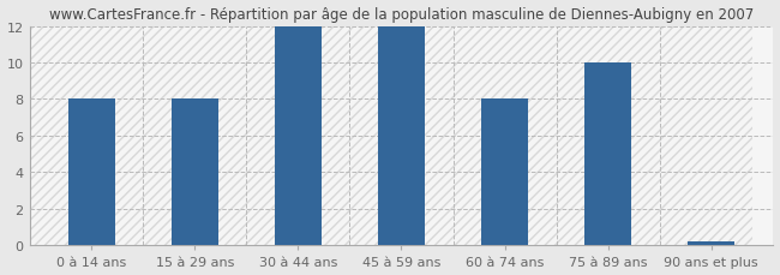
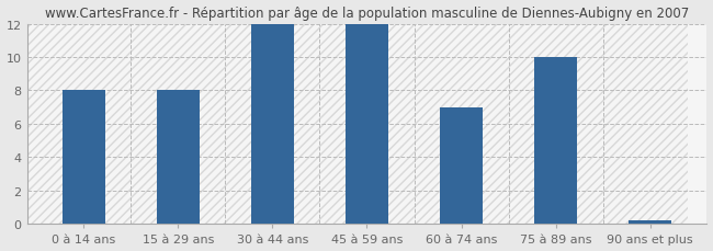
60 à 74 ans: 8.0 -> 7.0
